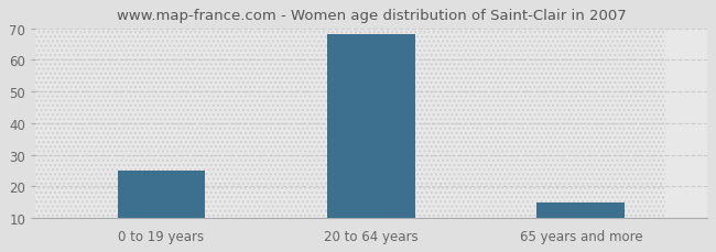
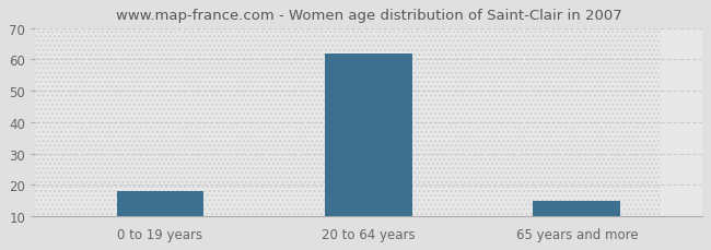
0 to 19 years: 25 -> 18
20 to 64 years: 68 -> 62
